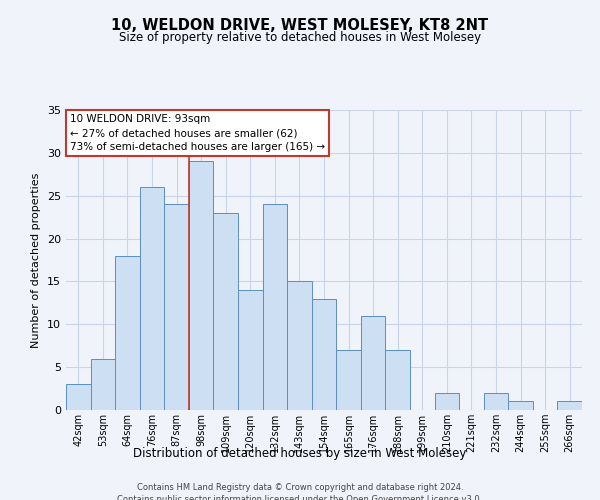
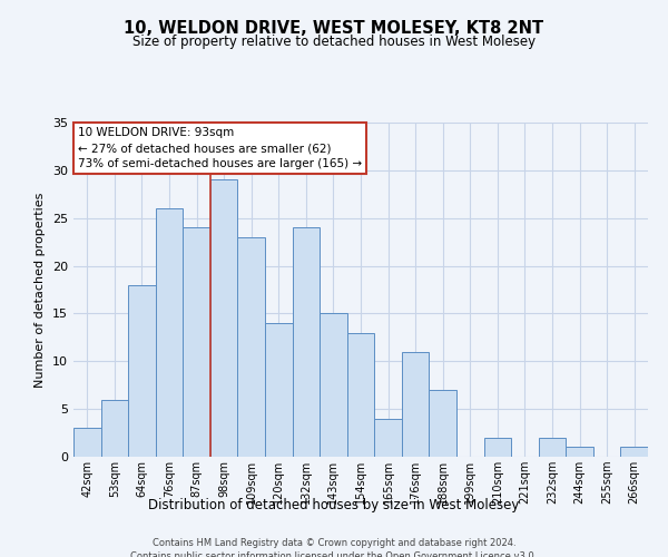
165sqm: 7 -> 4
